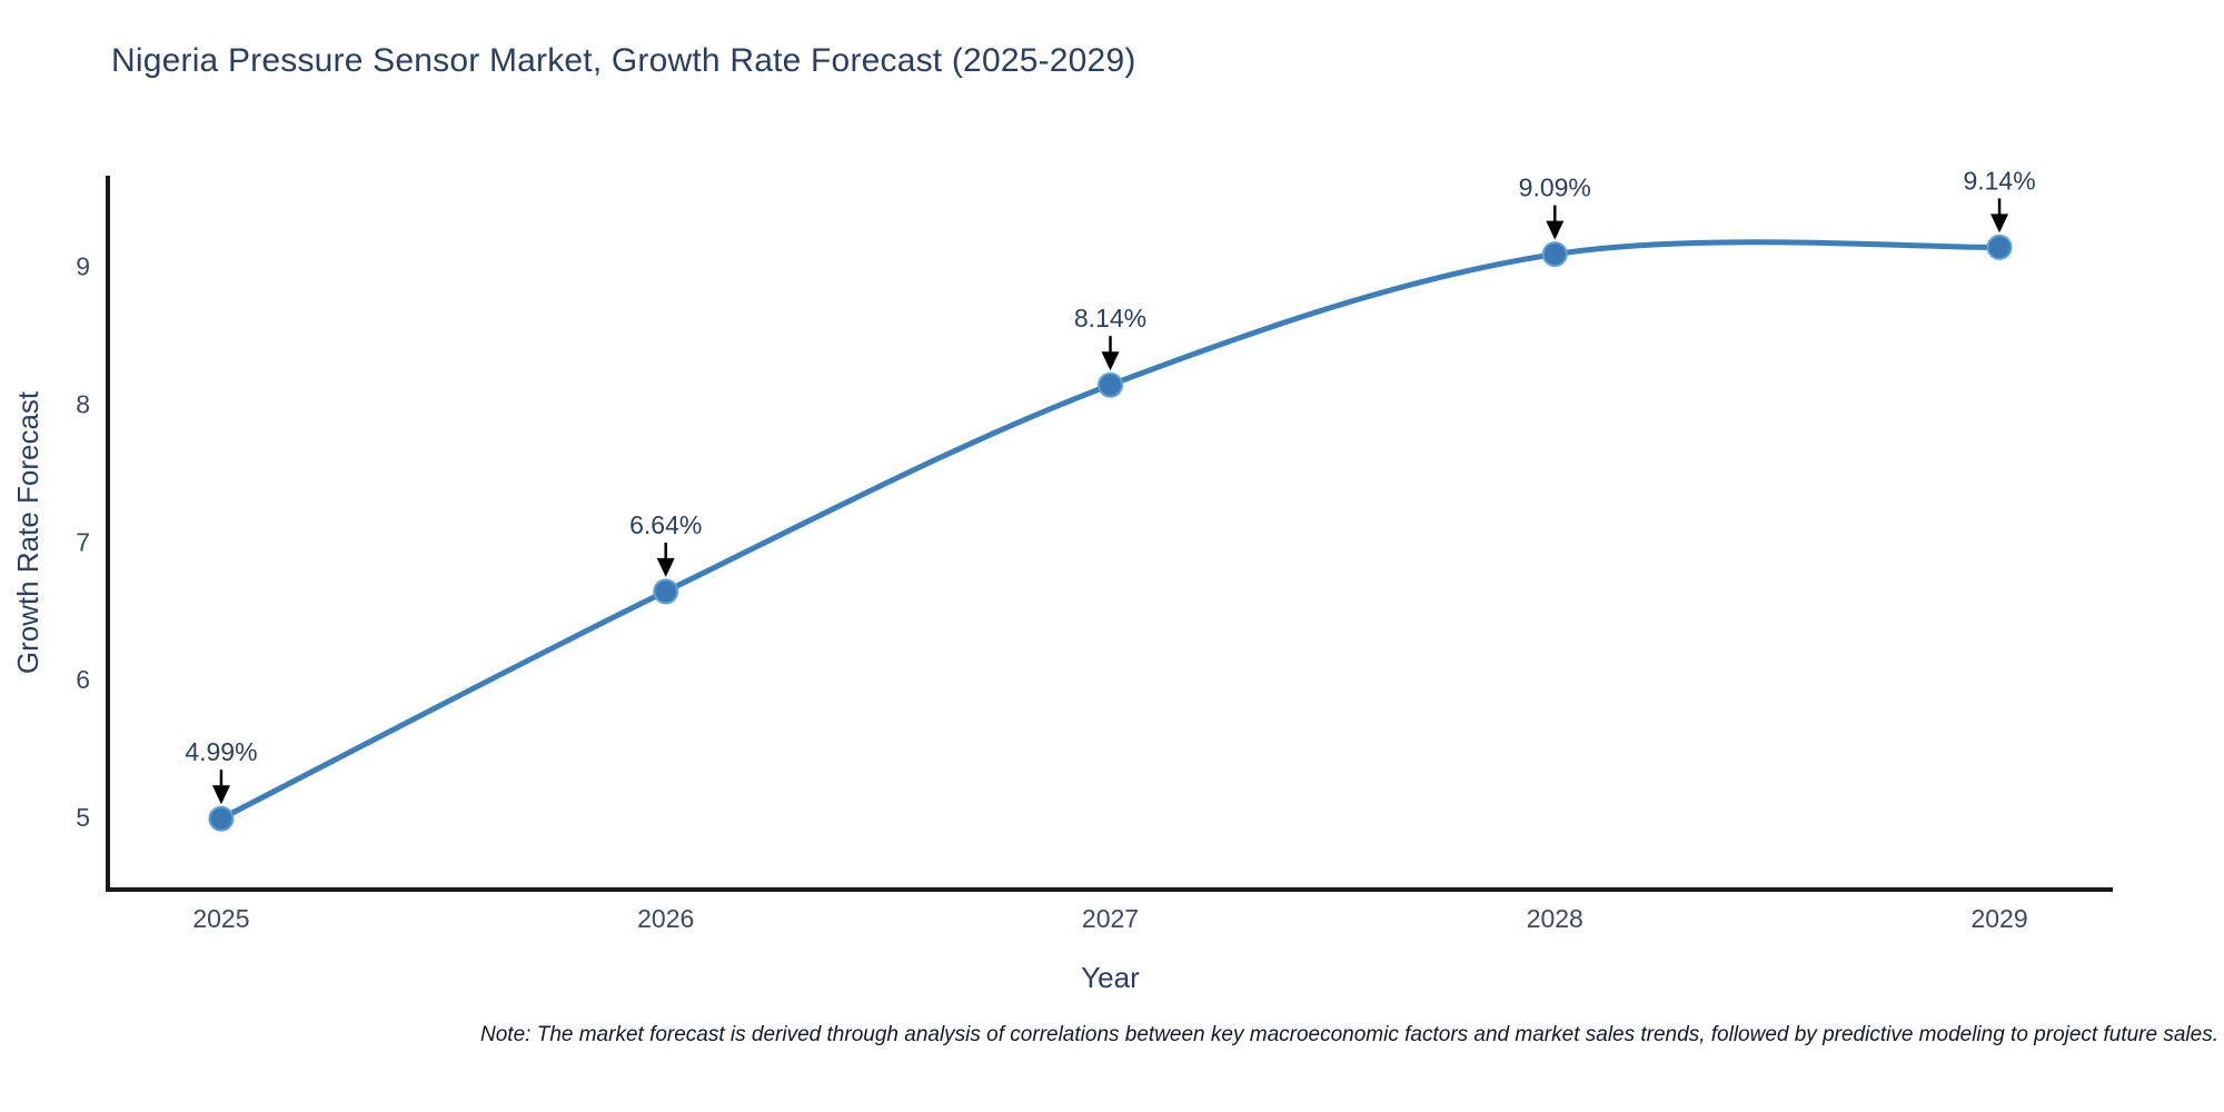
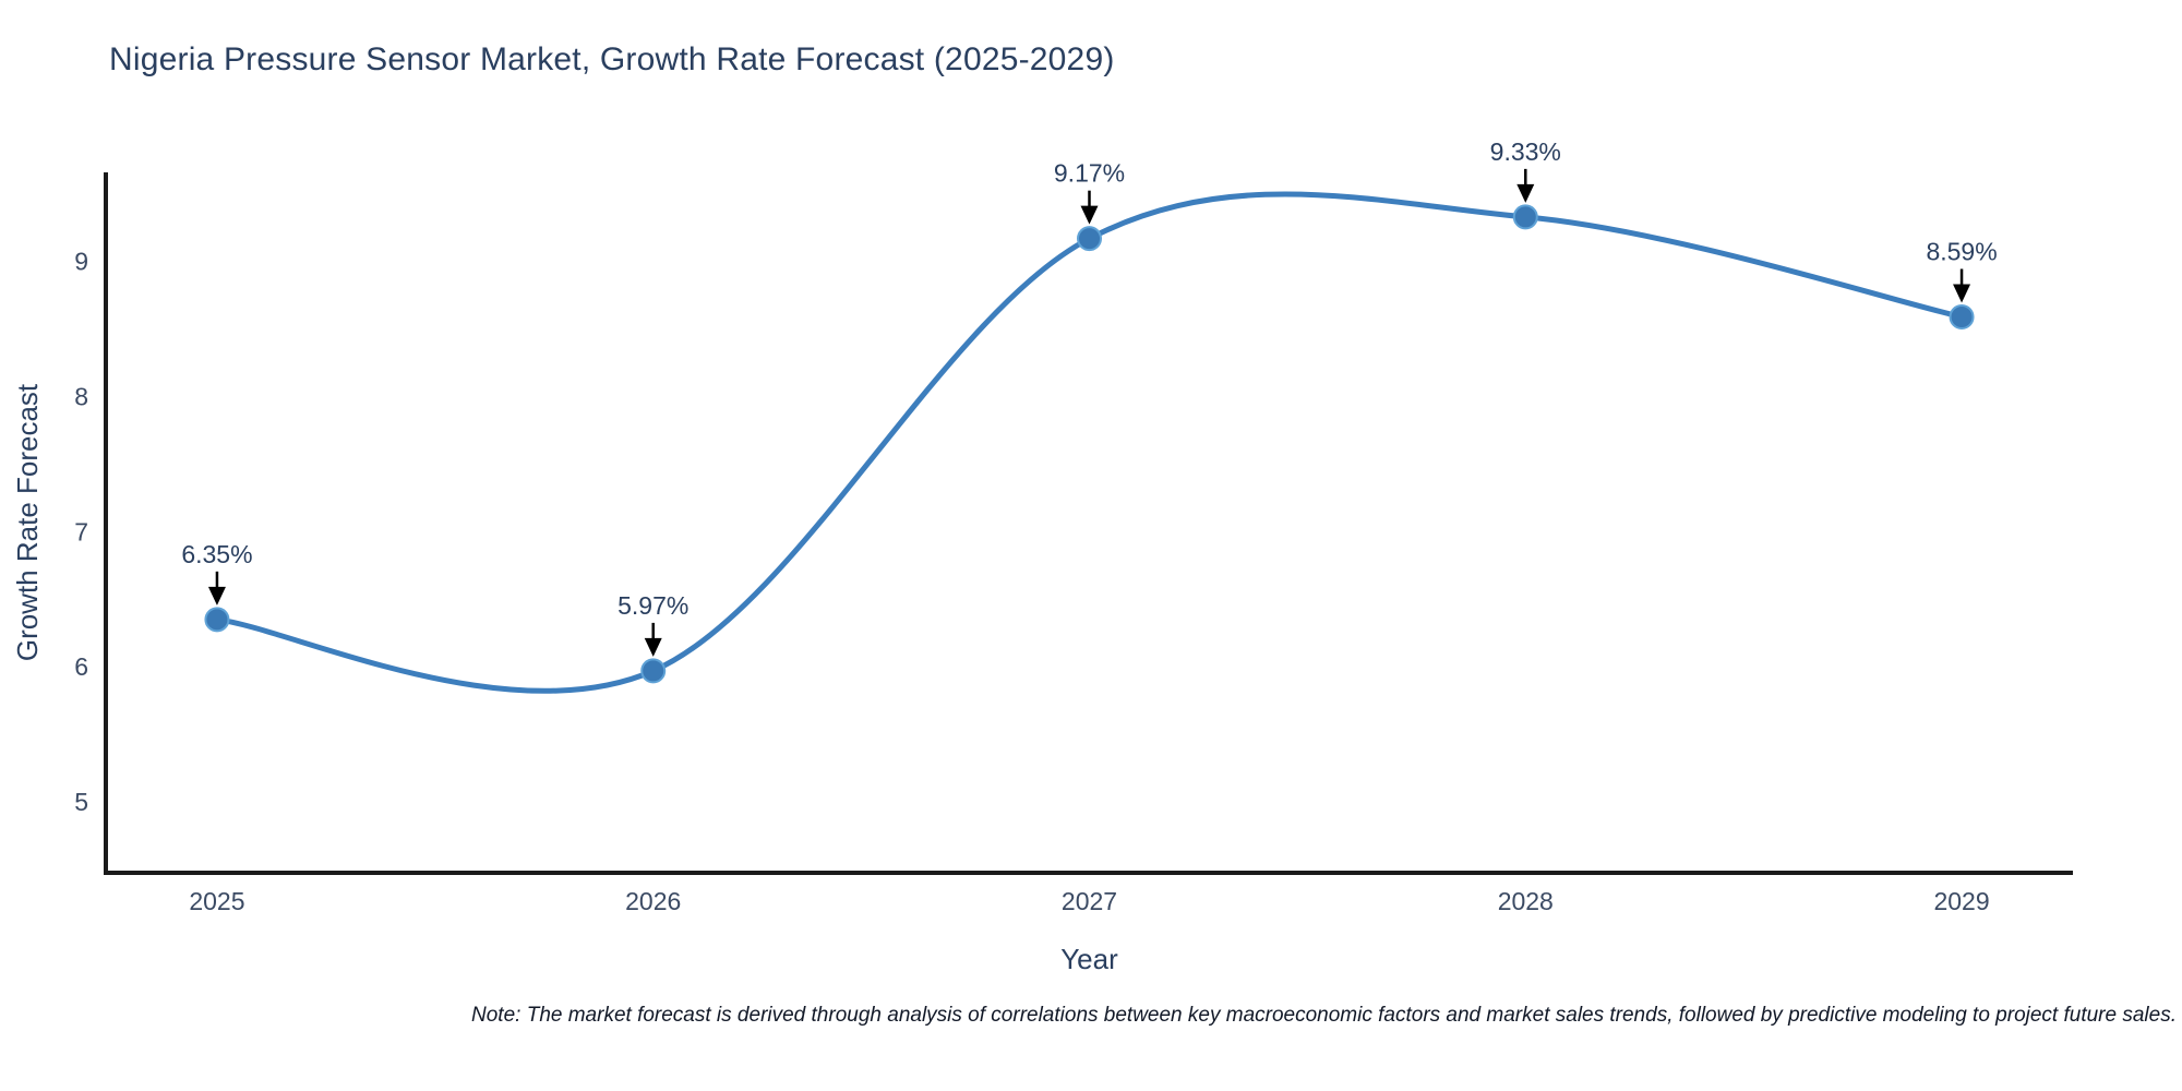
2025: 4.99% -> 6.35%
2026: 6.64% -> 5.97%
2027: 8.14% -> 9.17%
2028: 9.09% -> 9.33%
2029: 9.14% -> 8.59%
